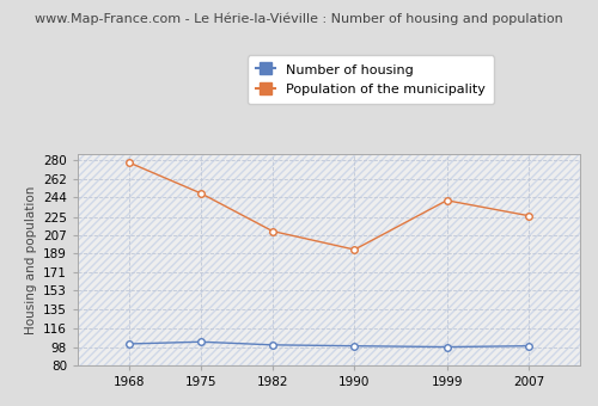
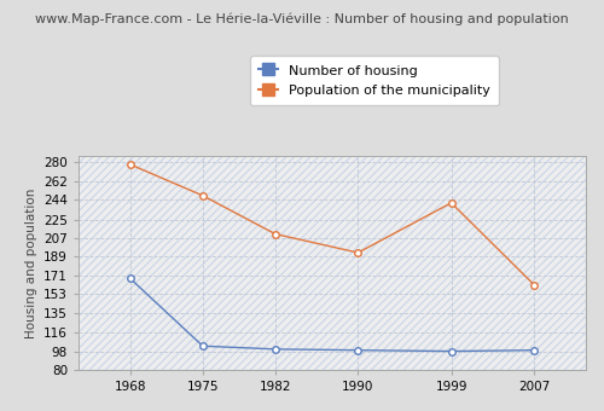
Number of housing/1968: 101 -> 168
Population of the municipality/2007: 226 -> 162
